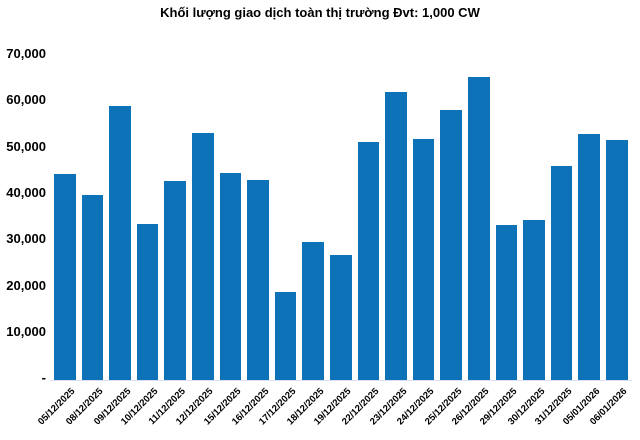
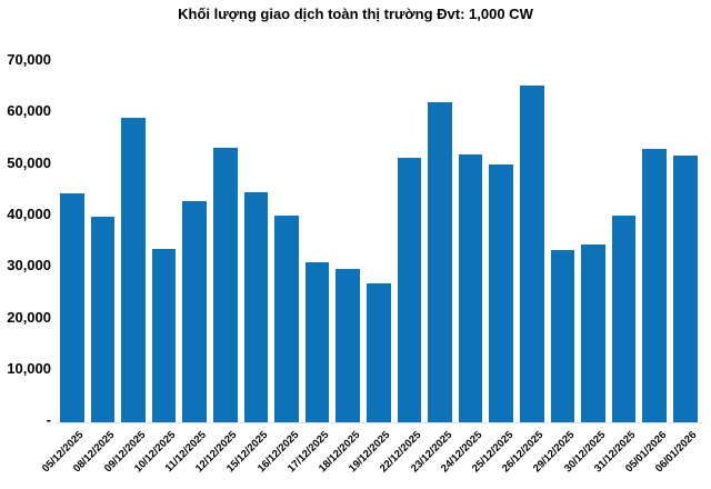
16/12/2025: 43000 -> 40000
17/12/2025: 19000 -> 31000
25/12/2025: 58000 -> 50000
31/12/2025: 46000 -> 40000
